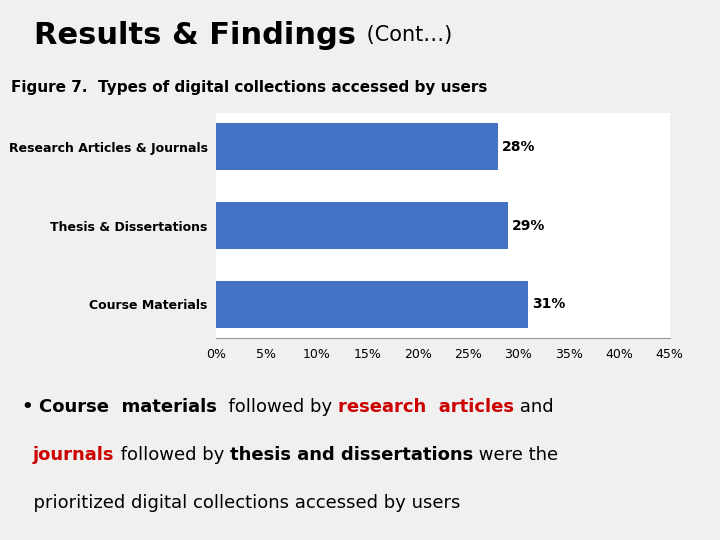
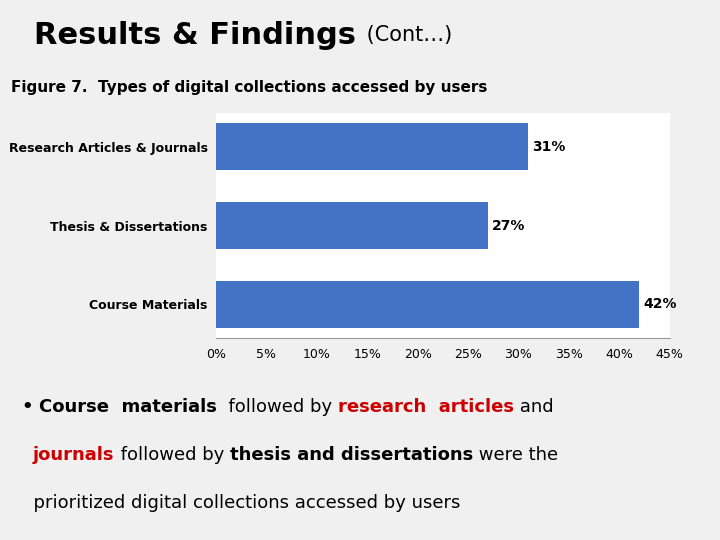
Research Articles & Journals: 28% -> 31%
Thesis & Dissertations: 29% -> 27%
Course Materials: 31% -> 42%
